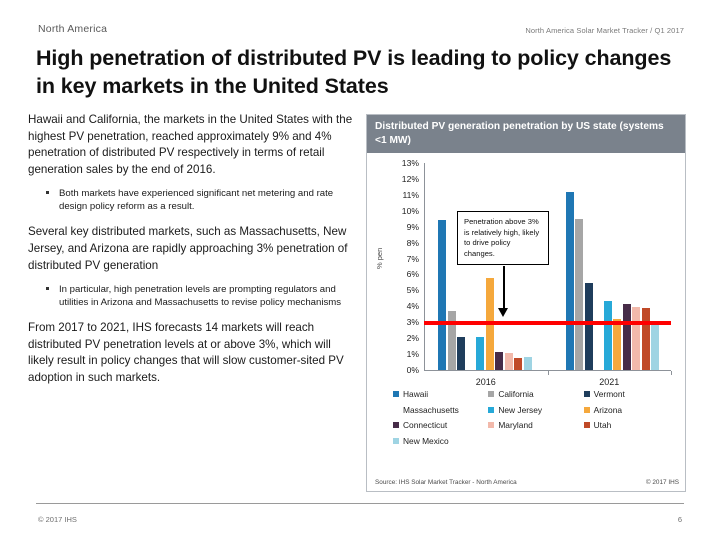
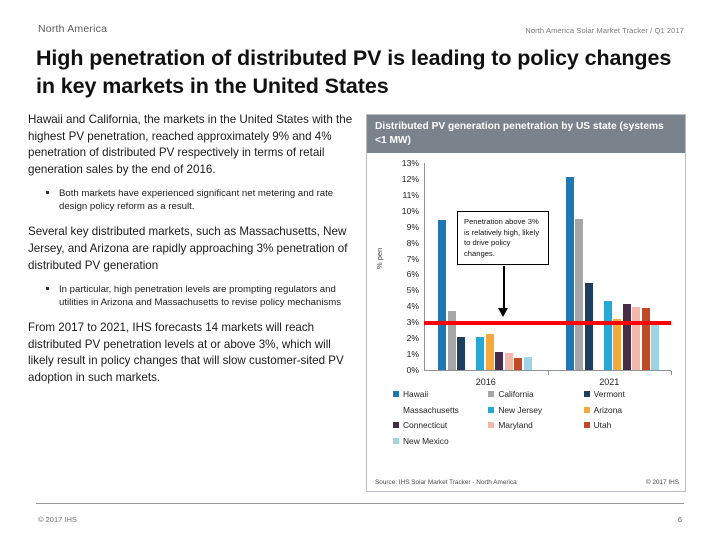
Massachusetts/2016: 1.6% -> 2.0%
Arizona/2016: 5.8% -> 2.2%
Hawaii/2021: 11.2% -> 12.1%
